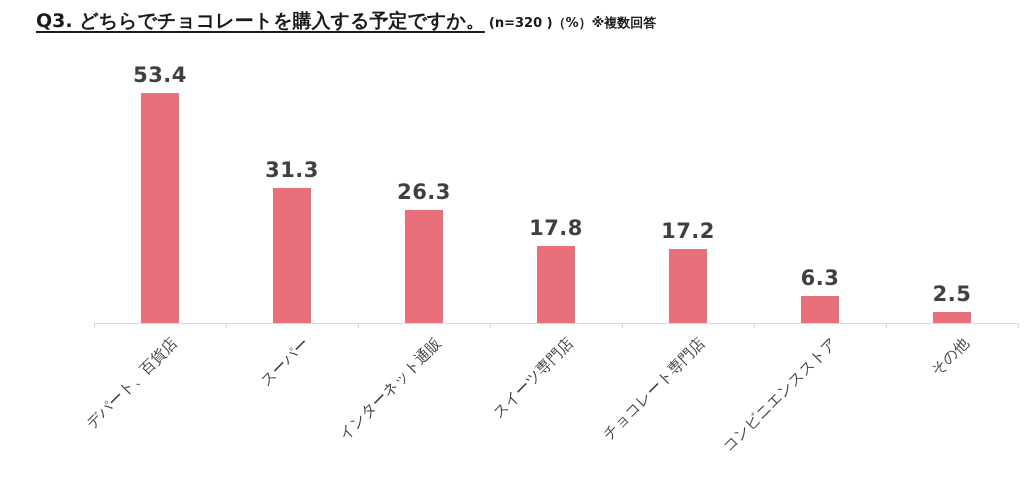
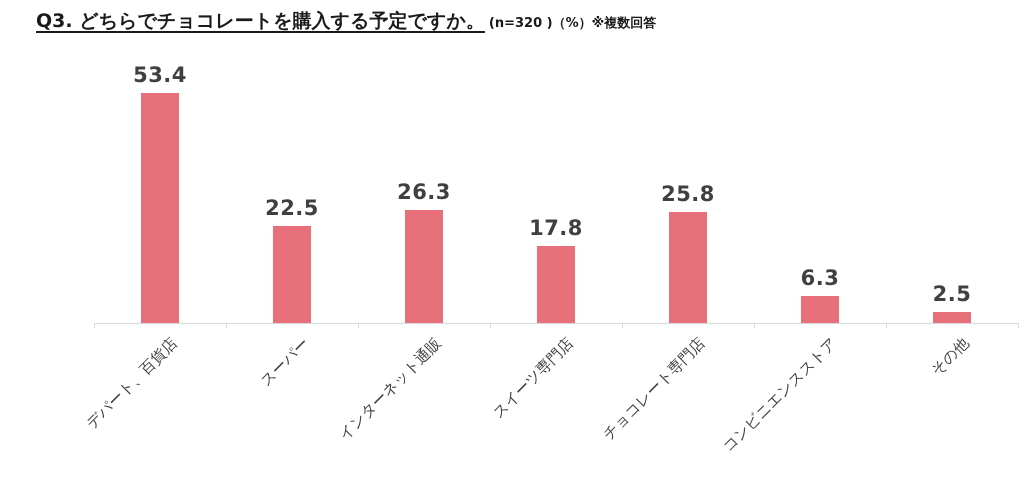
スーパー: 31.3 -> 22.5
チョコレート専門店: 17.2 -> 25.8
